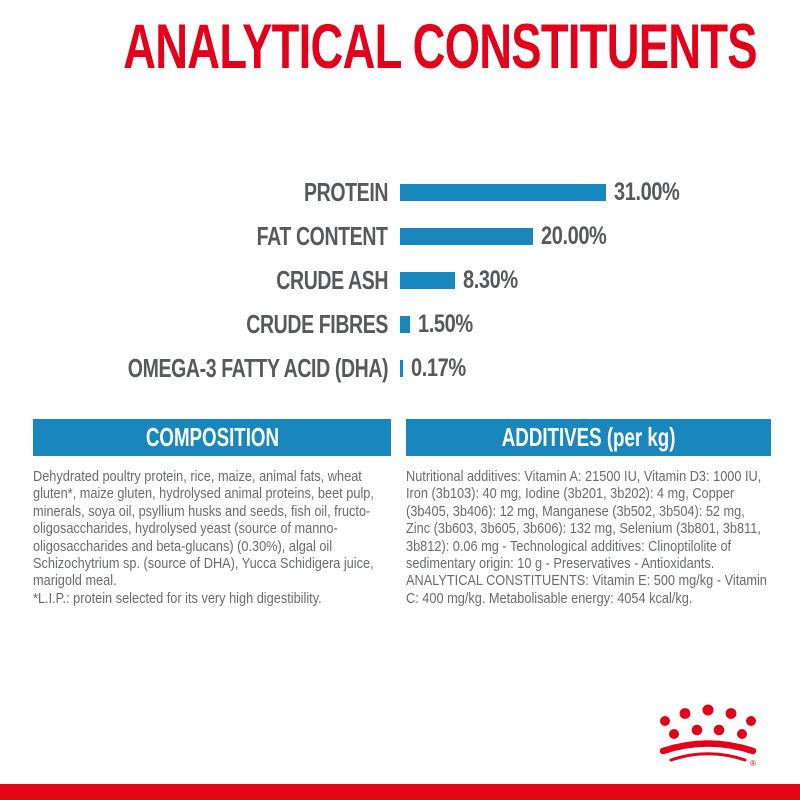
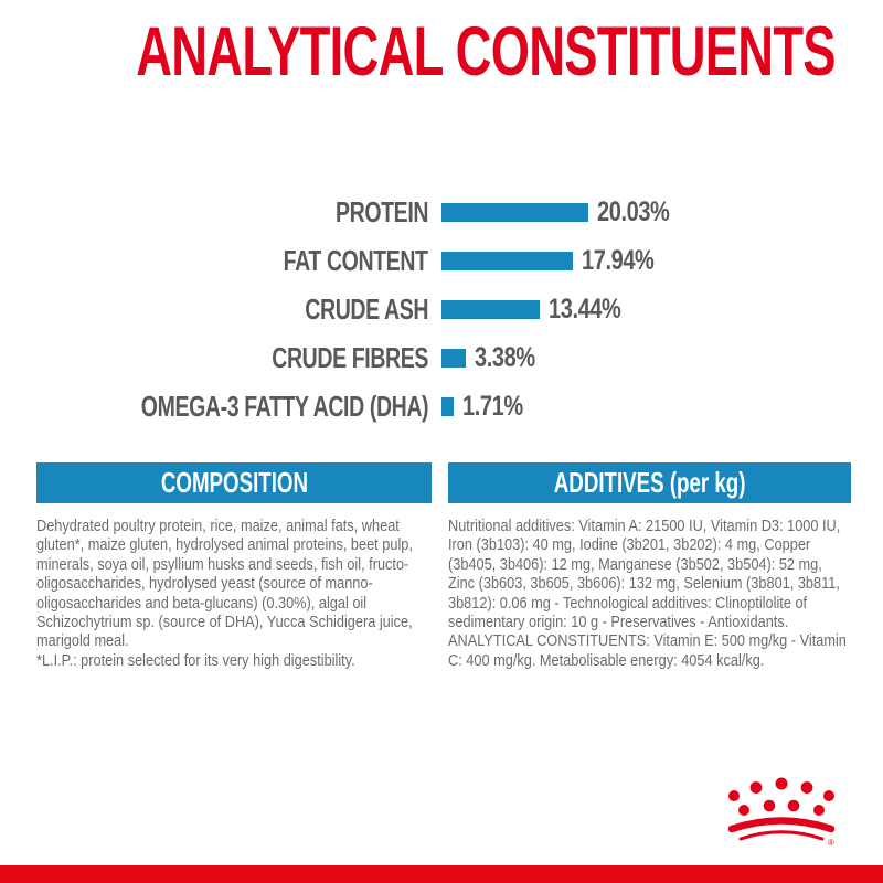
PROTEIN: 31.00% -> 20.03%
FAT CONTENT: 20.00% -> 17.94%
CRUDE ASH: 8.30% -> 13.44%
CRUDE FIBRES: 1.50% -> 3.38%
OMEGA-3 FATTY ACID (DHA): 0.17% -> 1.71%
